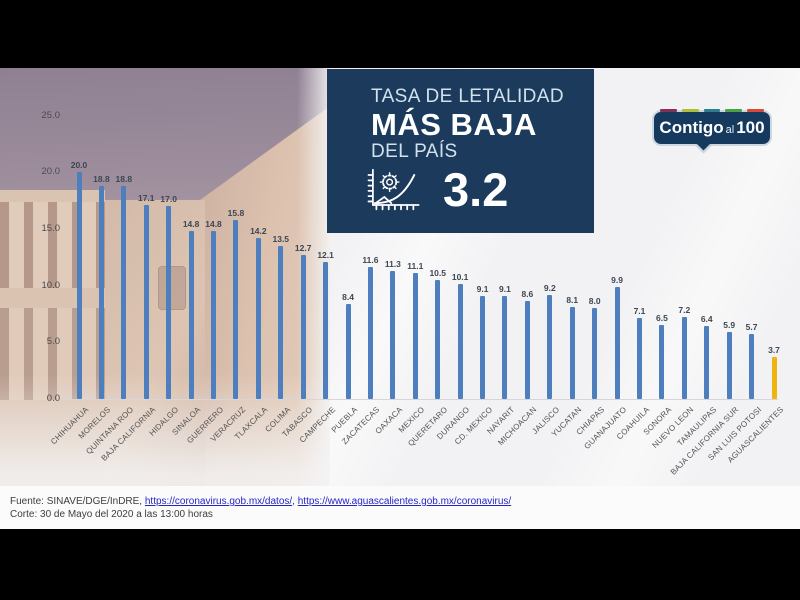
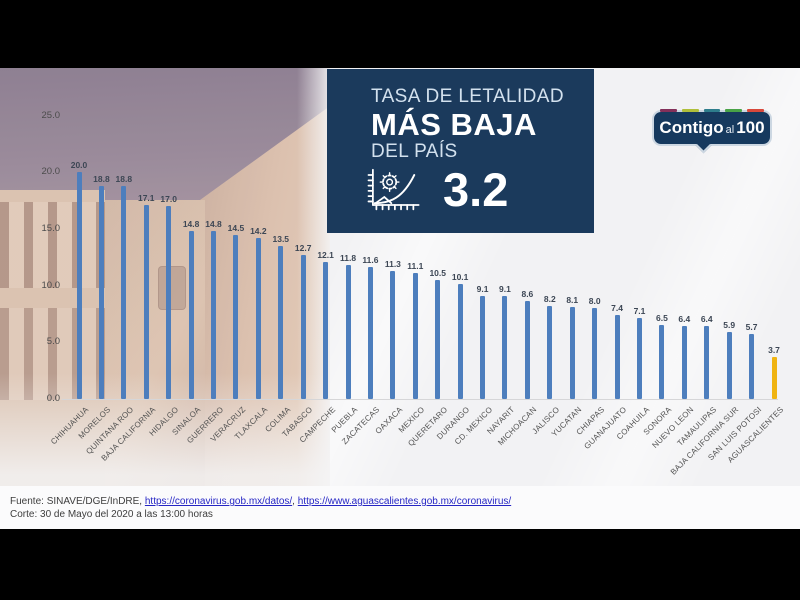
VERACRUZ: 15.8 -> 14.5
PUEBLA: 8.4 -> 11.8
JALISCO: 9.2 -> 8.2
GUANAJUATO: 9.9 -> 7.4
NUEVO LEON: 7.2 -> 6.4
